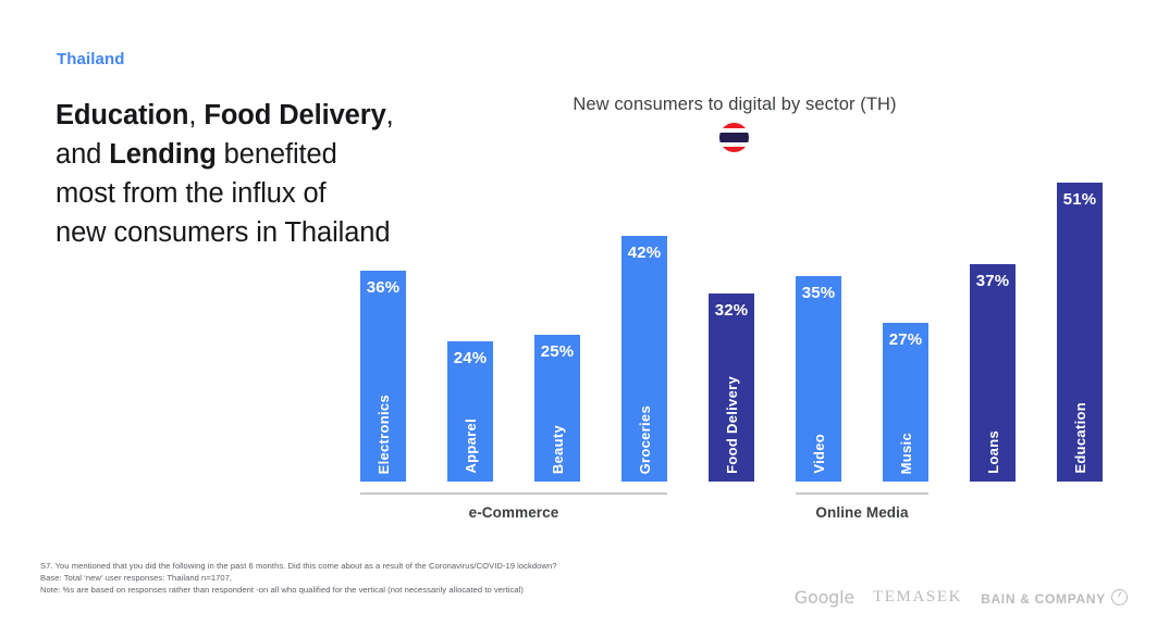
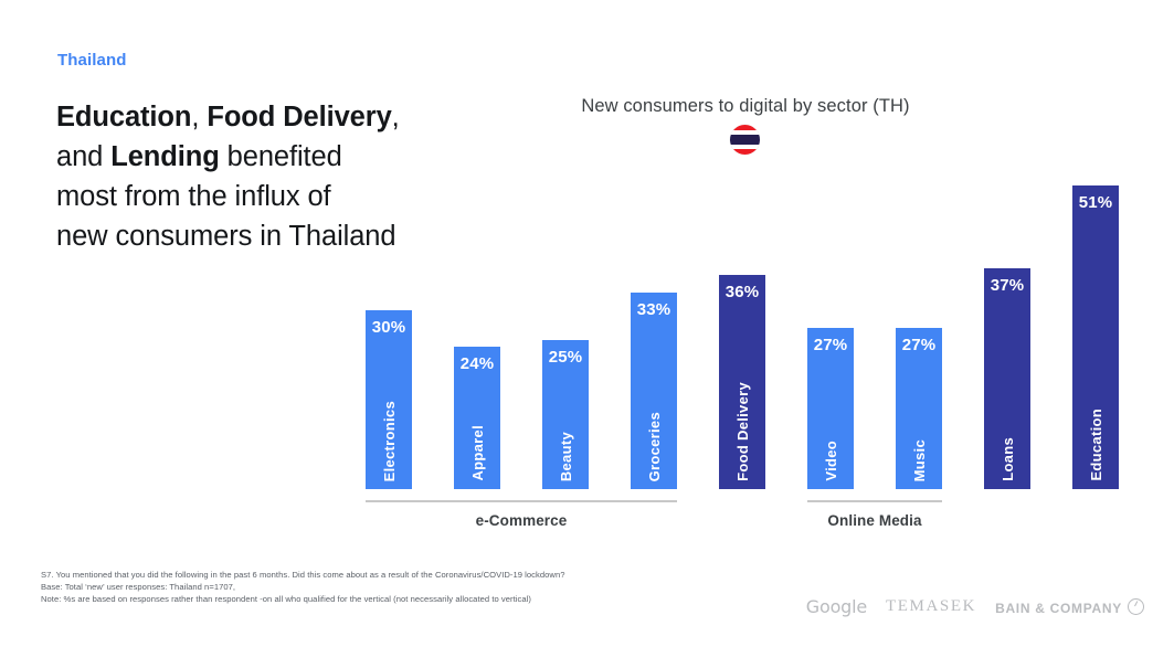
Electronics: 36% -> 30%
Groceries: 42% -> 33%
Food Delivery: 32% -> 36%
Video: 35% -> 27%
